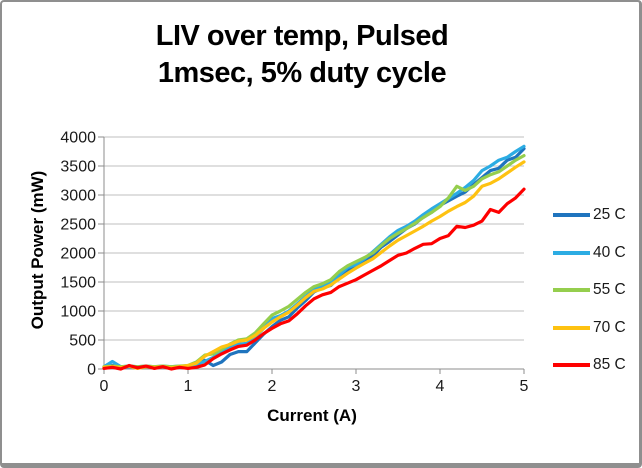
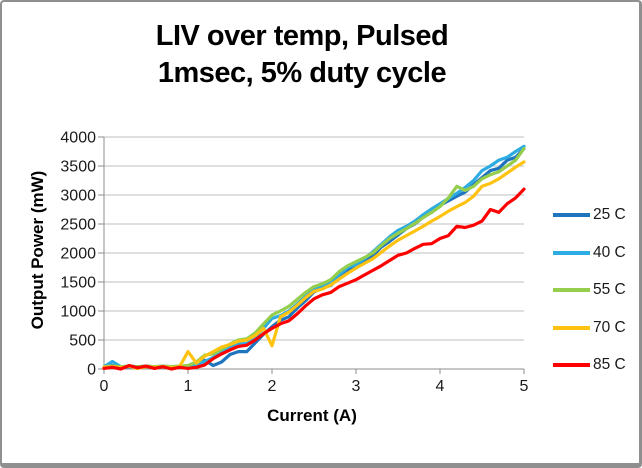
70 C/1: 100 -> 300
70 C/2: 800 -> 400
55 C/5: 3700 -> 3800
